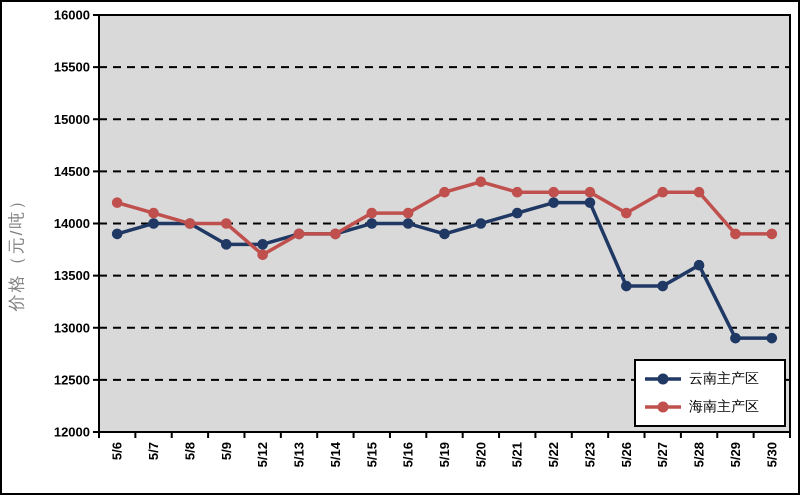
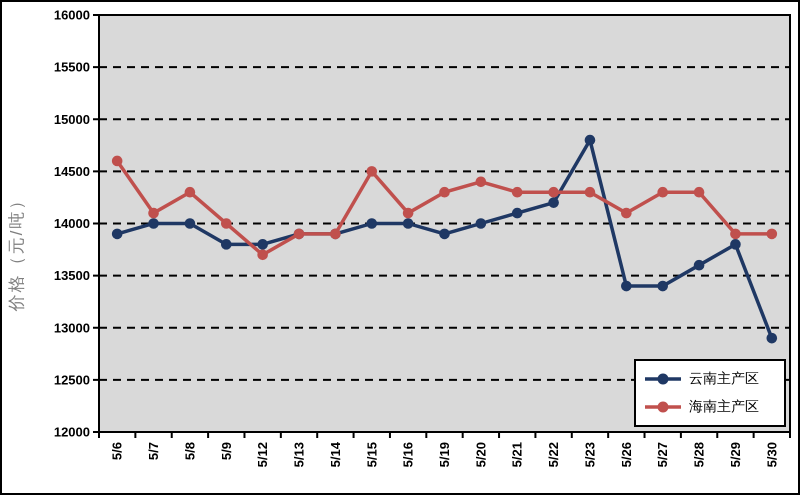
海南主产区/5/6: 14200 -> 14600
海南主产区/5/8: 14000 -> 14300
海南主产区/5/15: 14100 -> 14500
云南主产区/5/23: 14200 -> 14800
云南主产区/5/29: 12900 -> 13800
